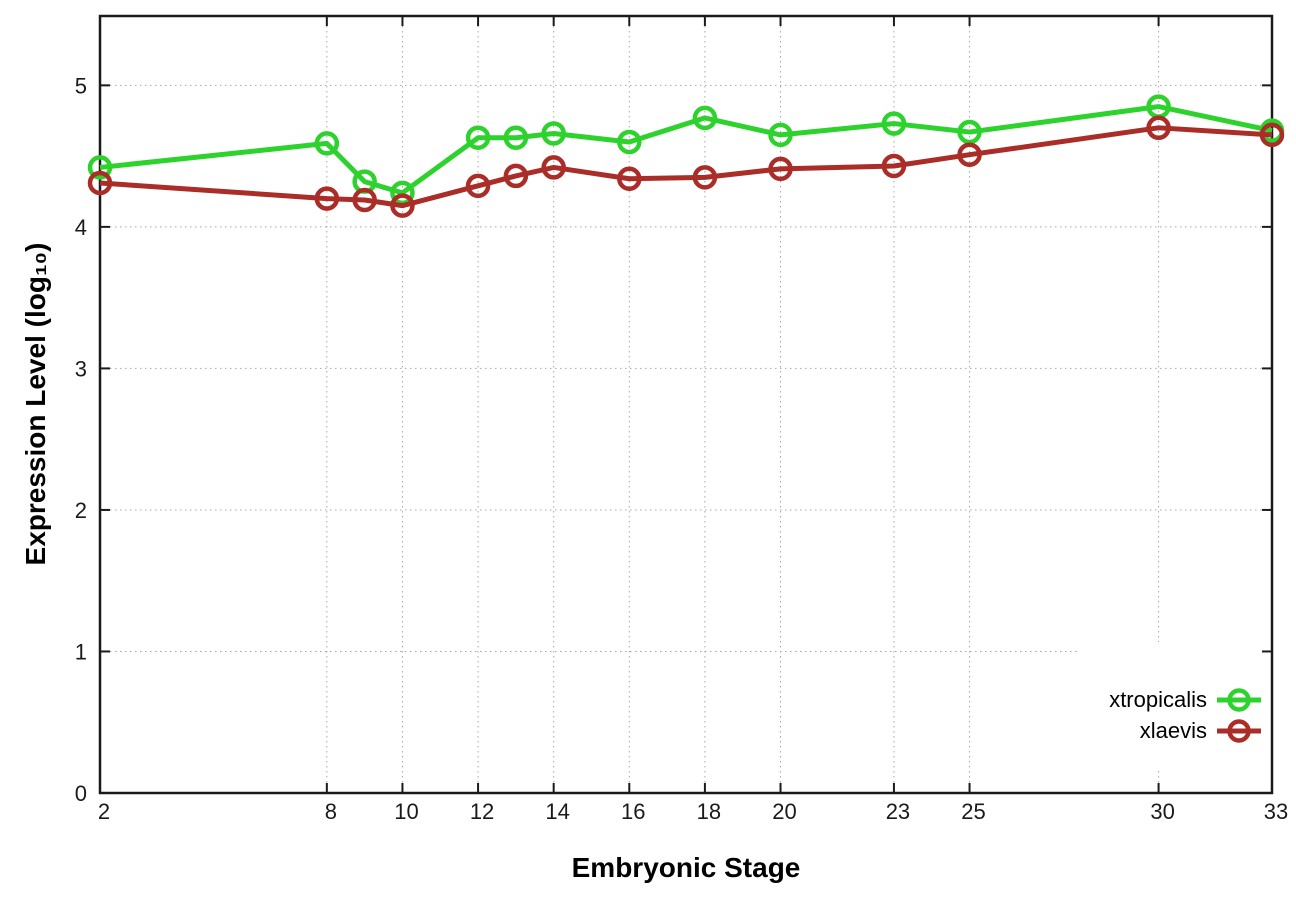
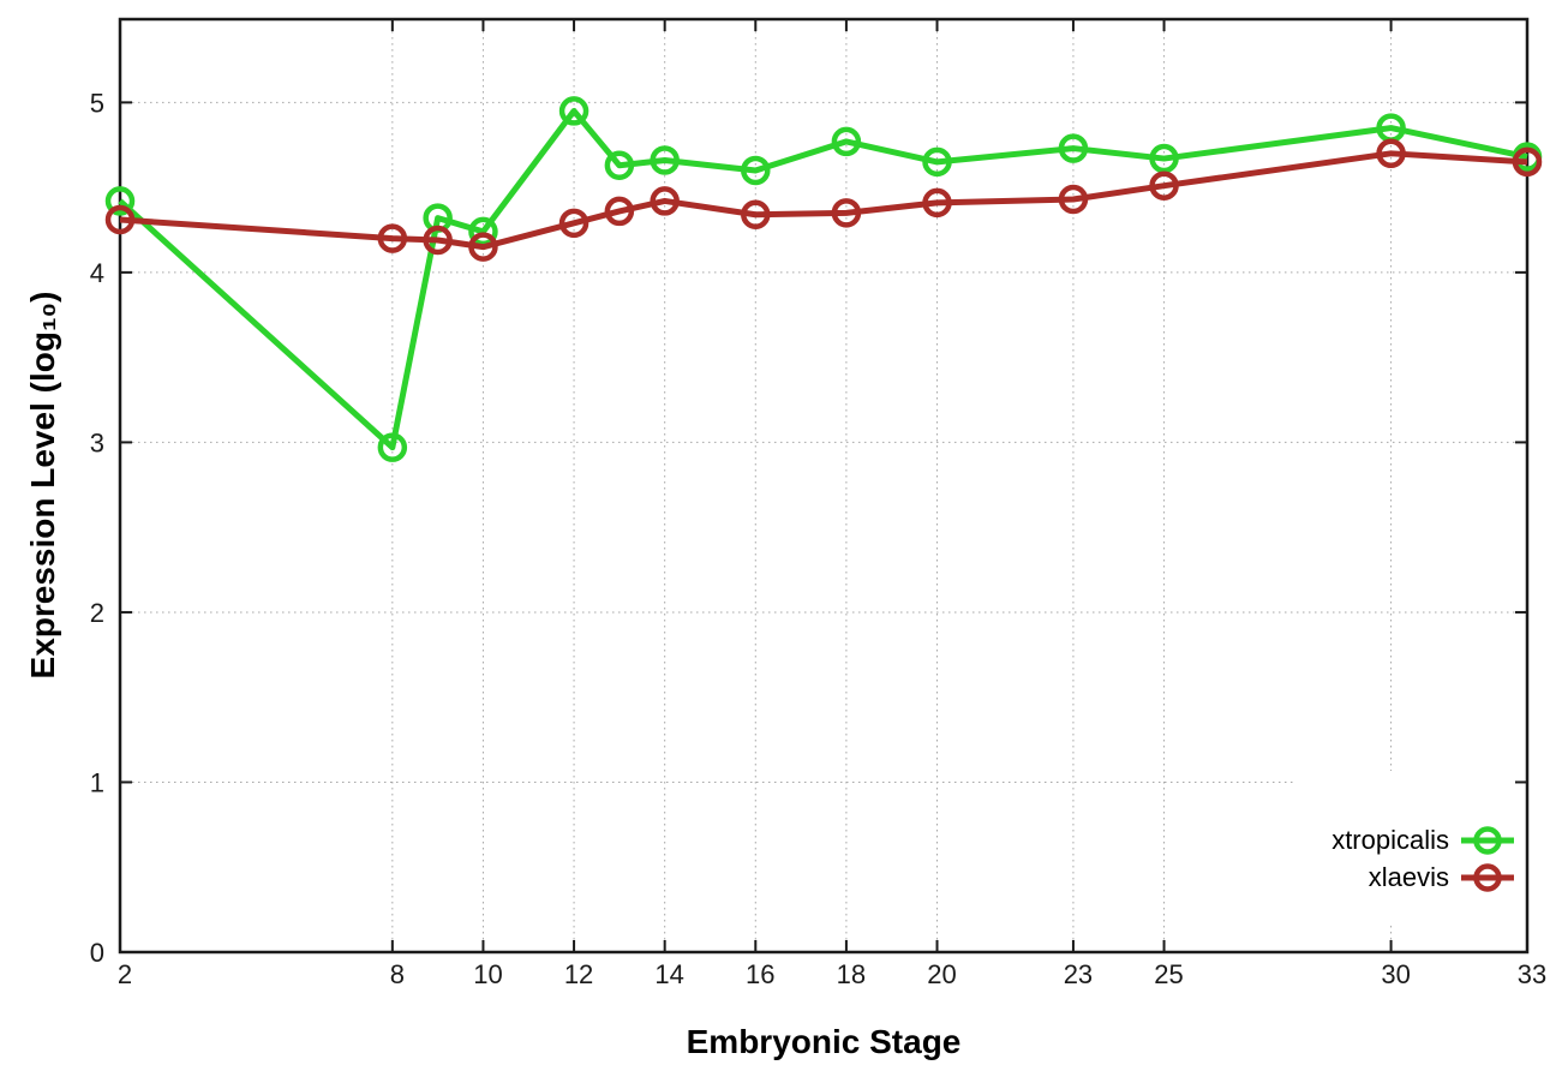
xtropicalis/8: 4.59 -> 2.97
xtropicalis/12: 4.63 -> 4.95
